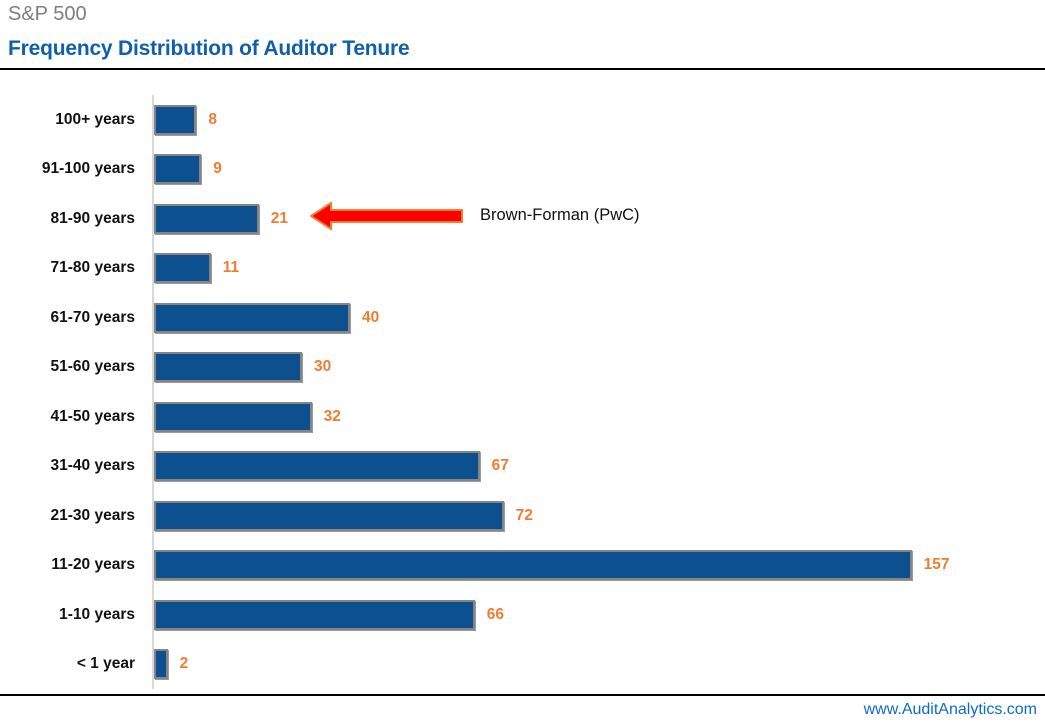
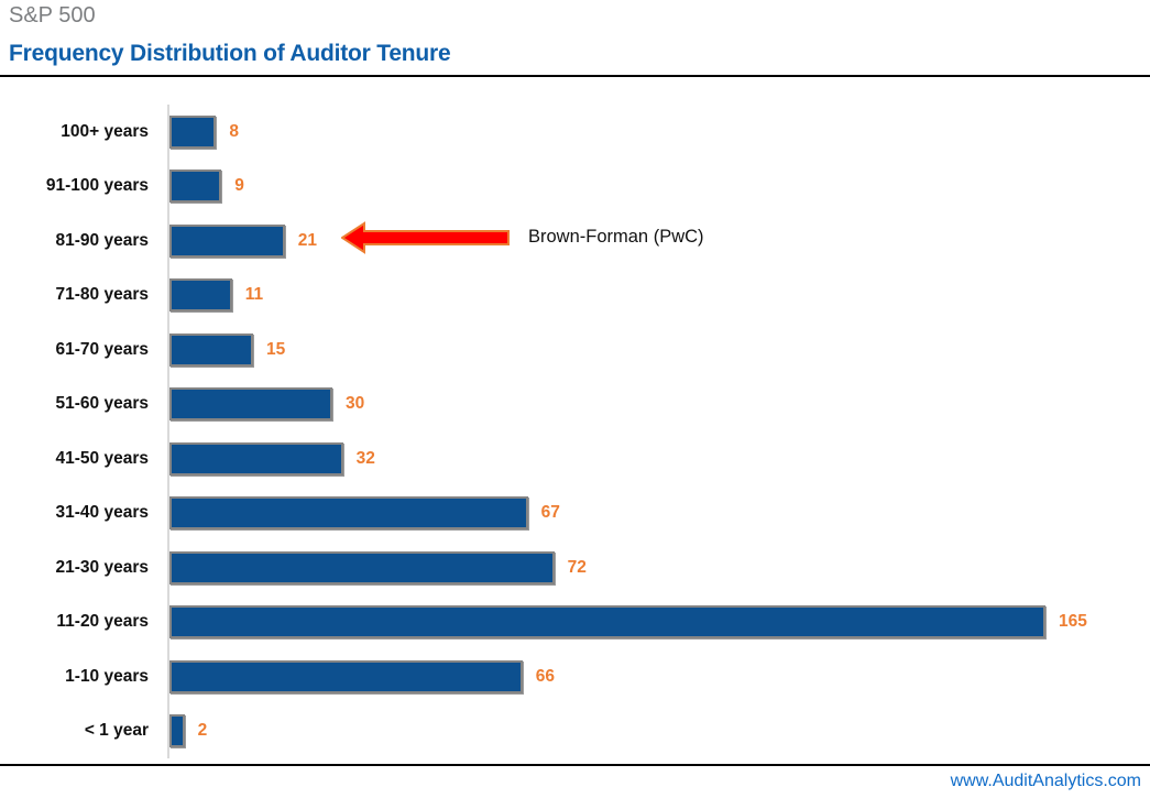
61-70 years: 40 -> 15
11-20 years: 157 -> 165
